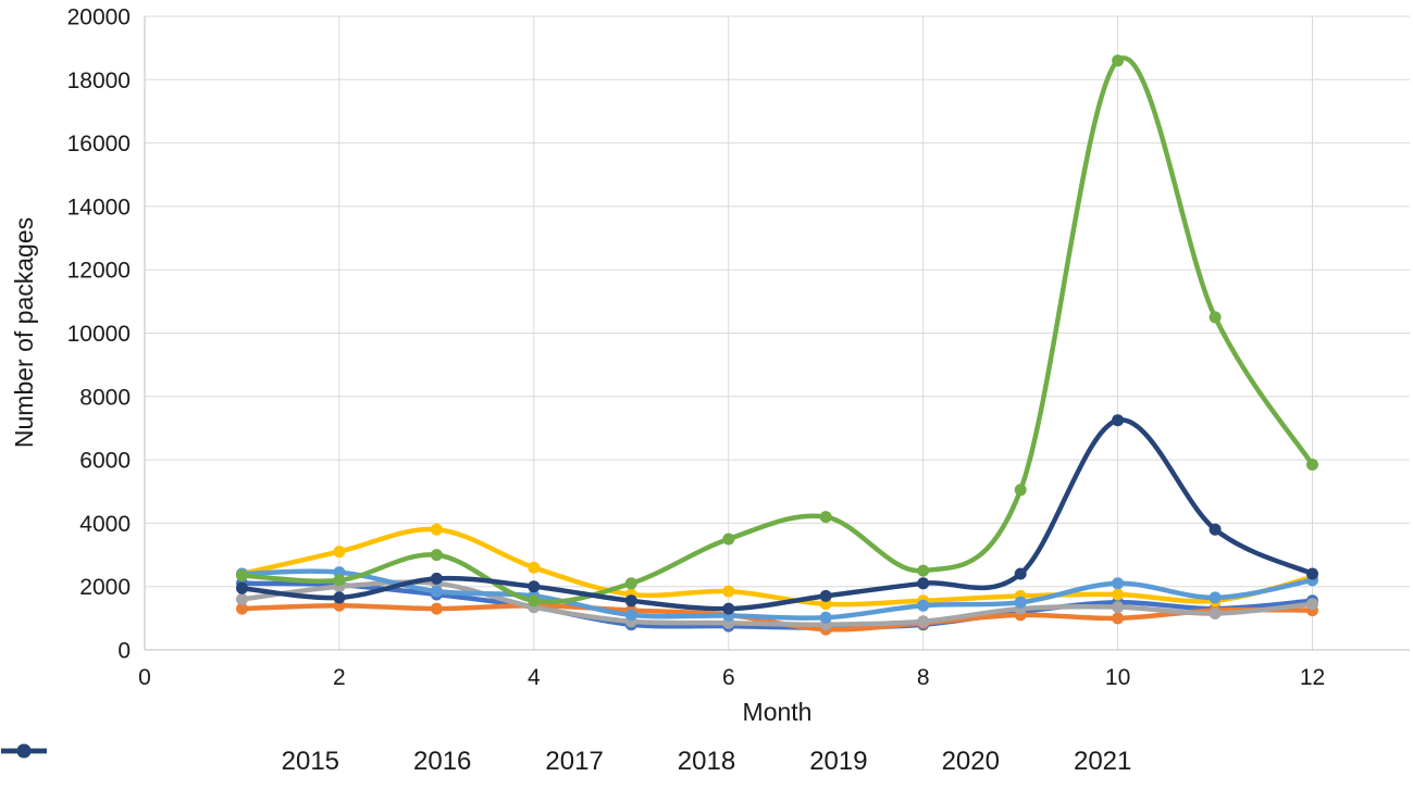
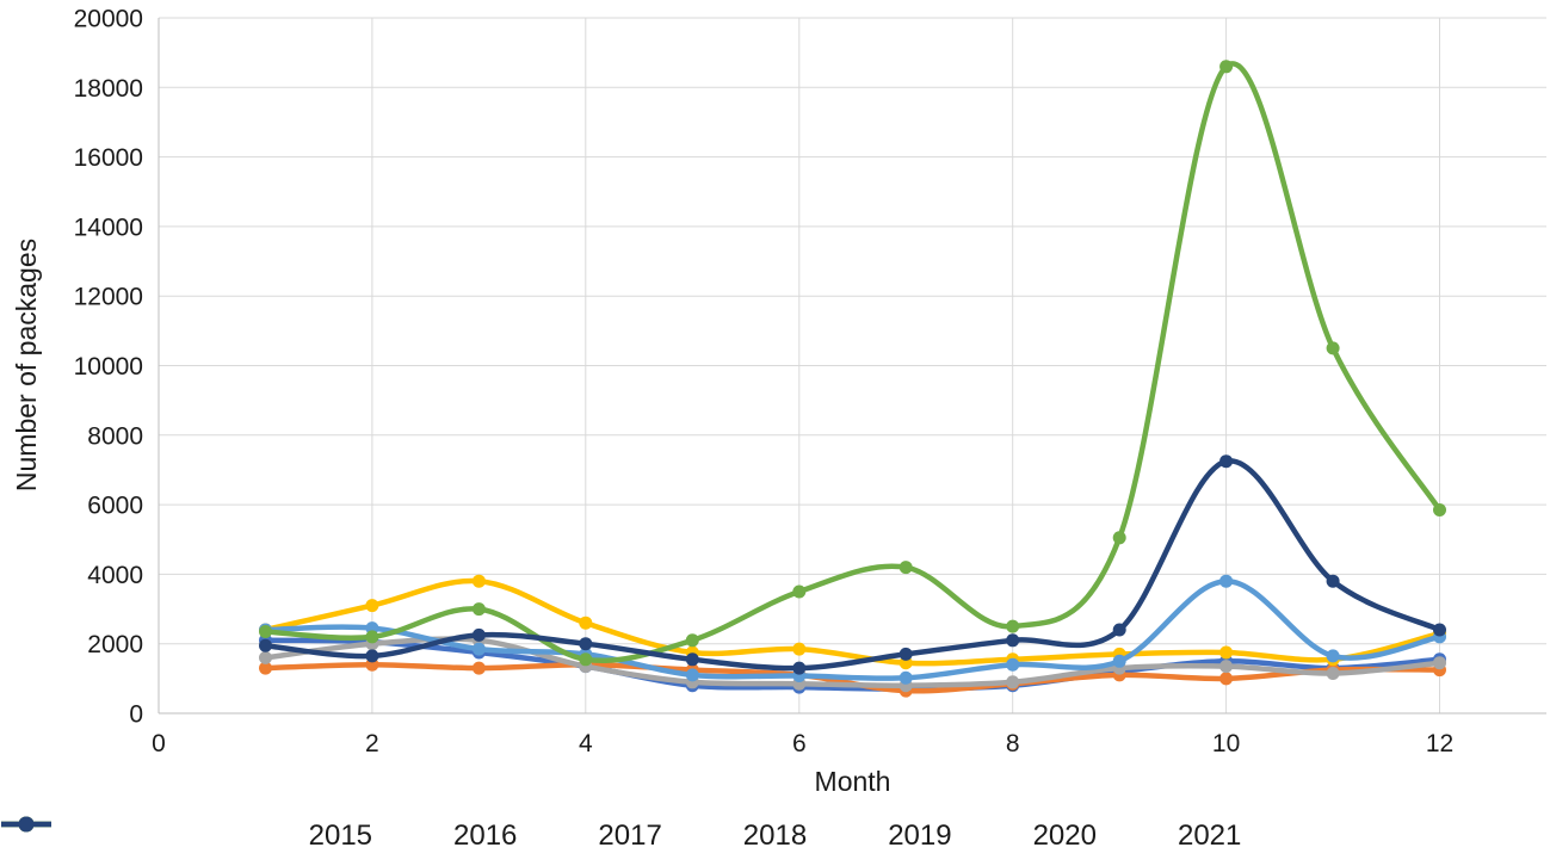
2019/10: 2100 -> 3800
